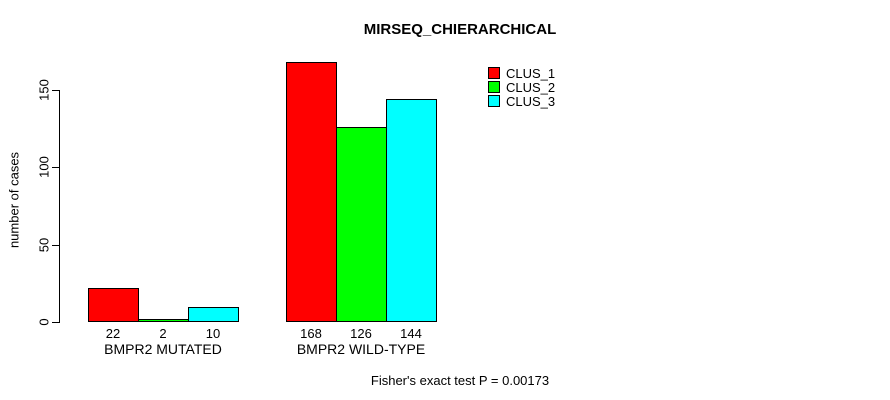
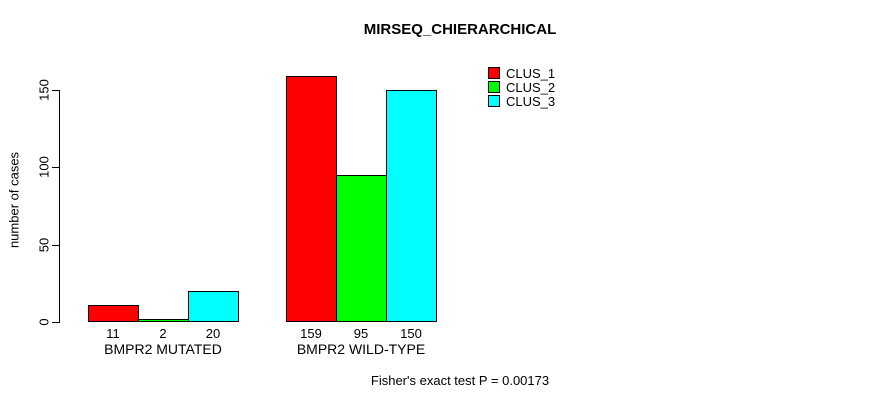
CLUS_1/BMPR2 MUTATED: 22 -> 11
CLUS_3/BMPR2 MUTATED: 10 -> 20
CLUS_1/BMPR2 WILD-TYPE: 168 -> 159
CLUS_2/BMPR2 WILD-TYPE: 126 -> 95
CLUS_3/BMPR2 WILD-TYPE: 144 -> 150
